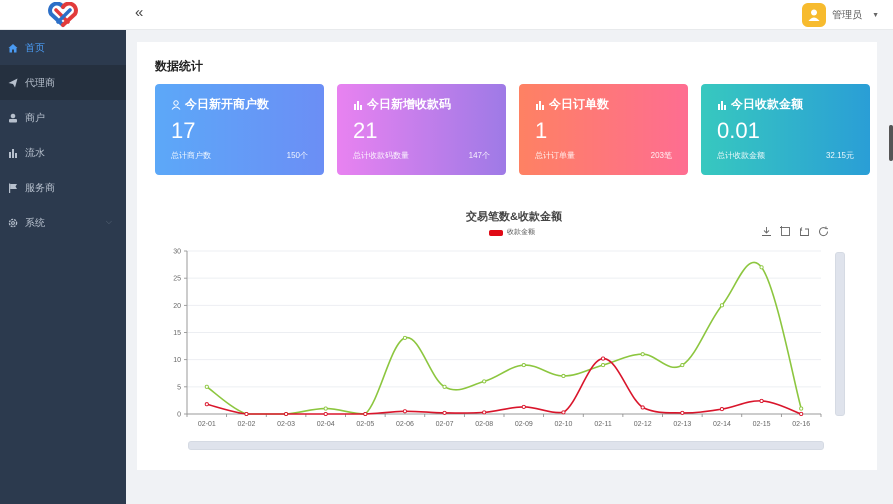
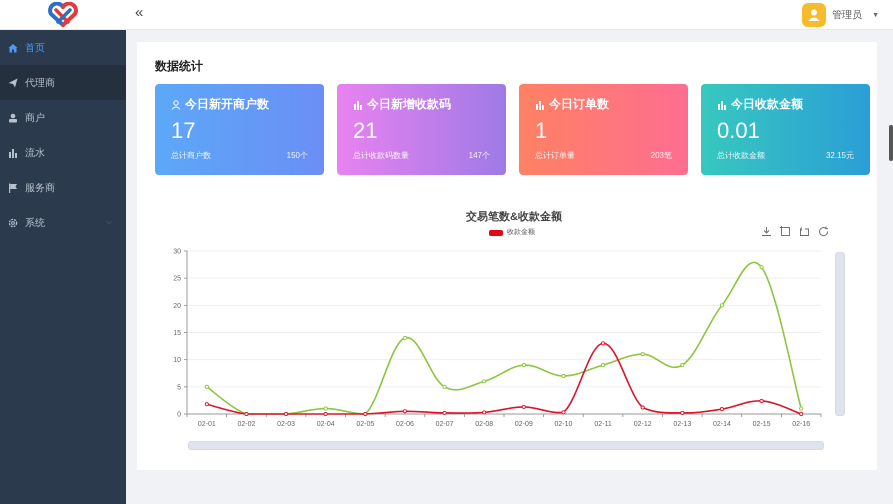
收款金额/02-11: 10 -> 13
